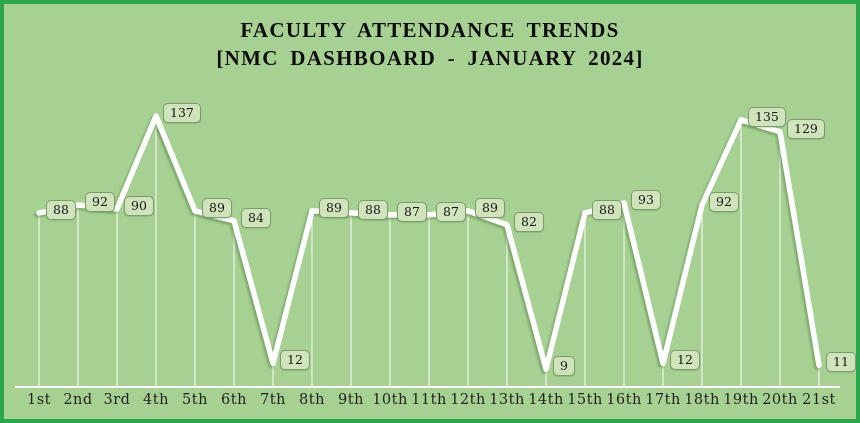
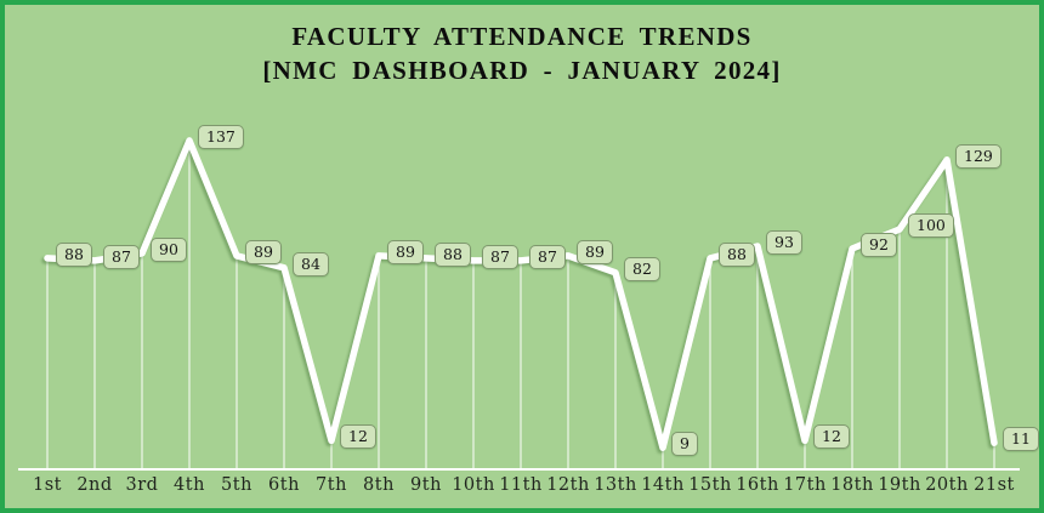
2nd: 92 -> 87
19th: 135 -> 100
